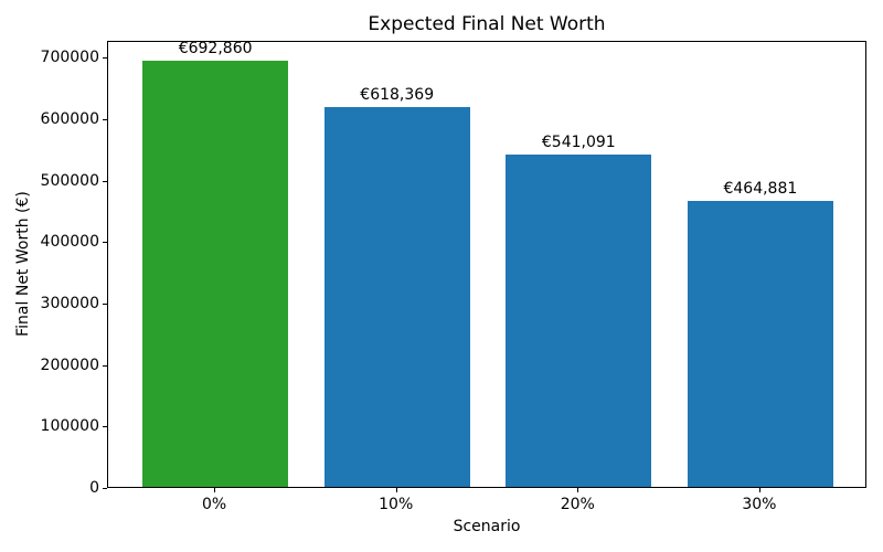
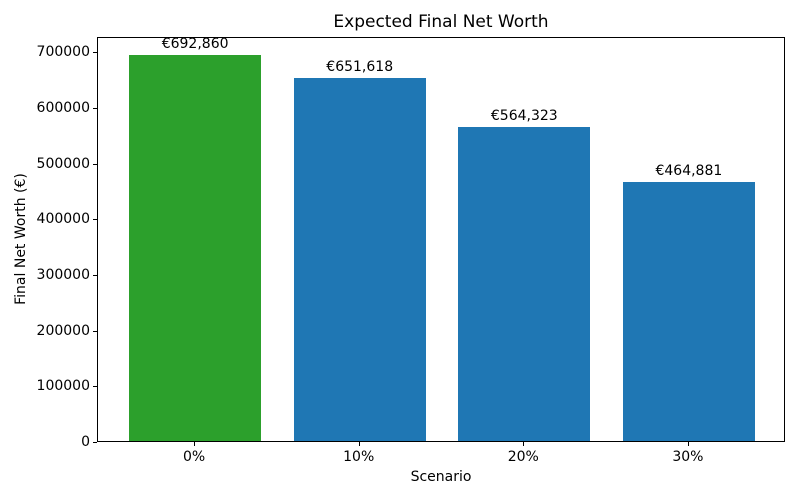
10%: €618,369 -> €651,618
20%: €541,091 -> €564,323
